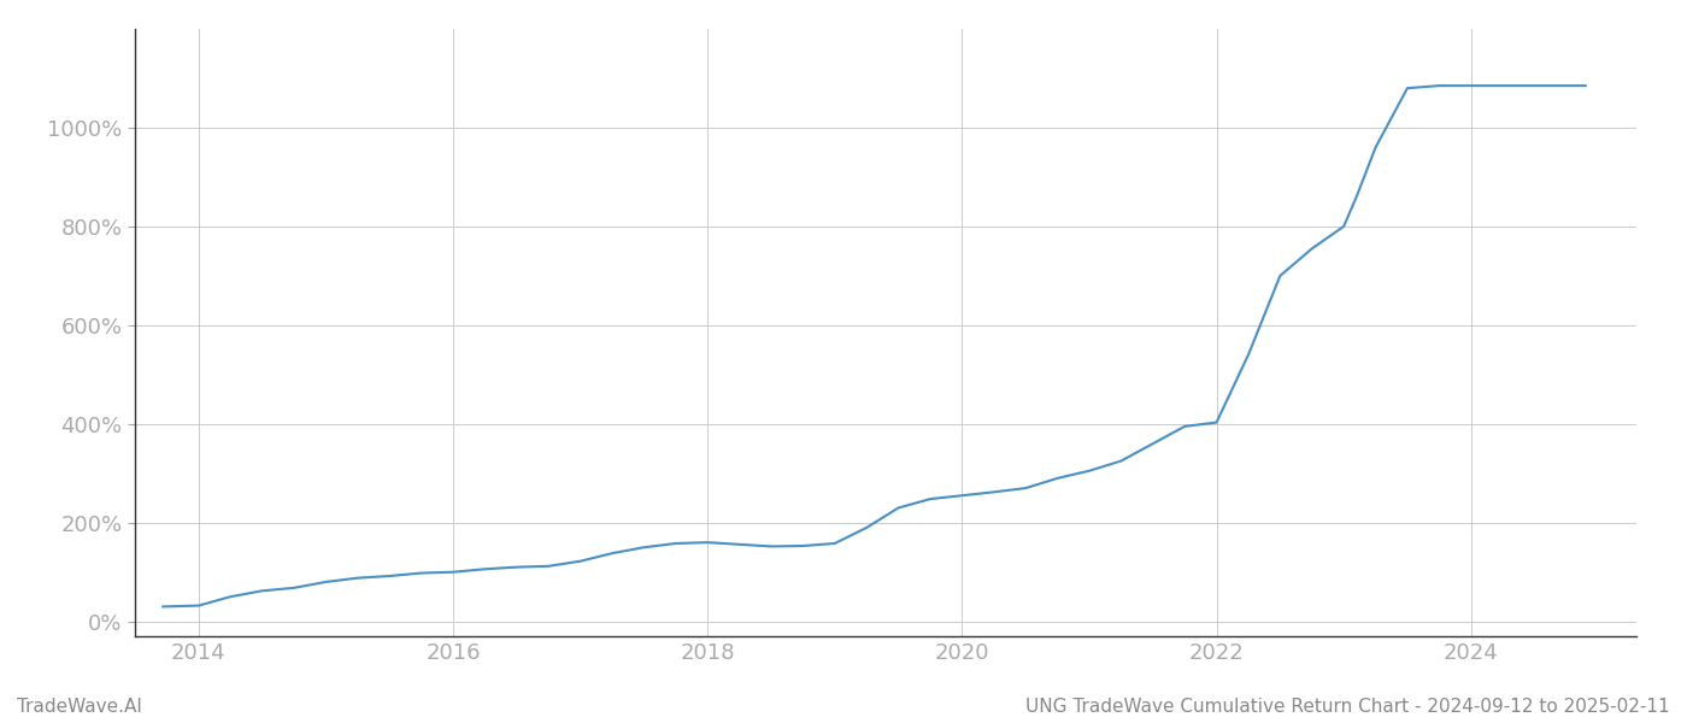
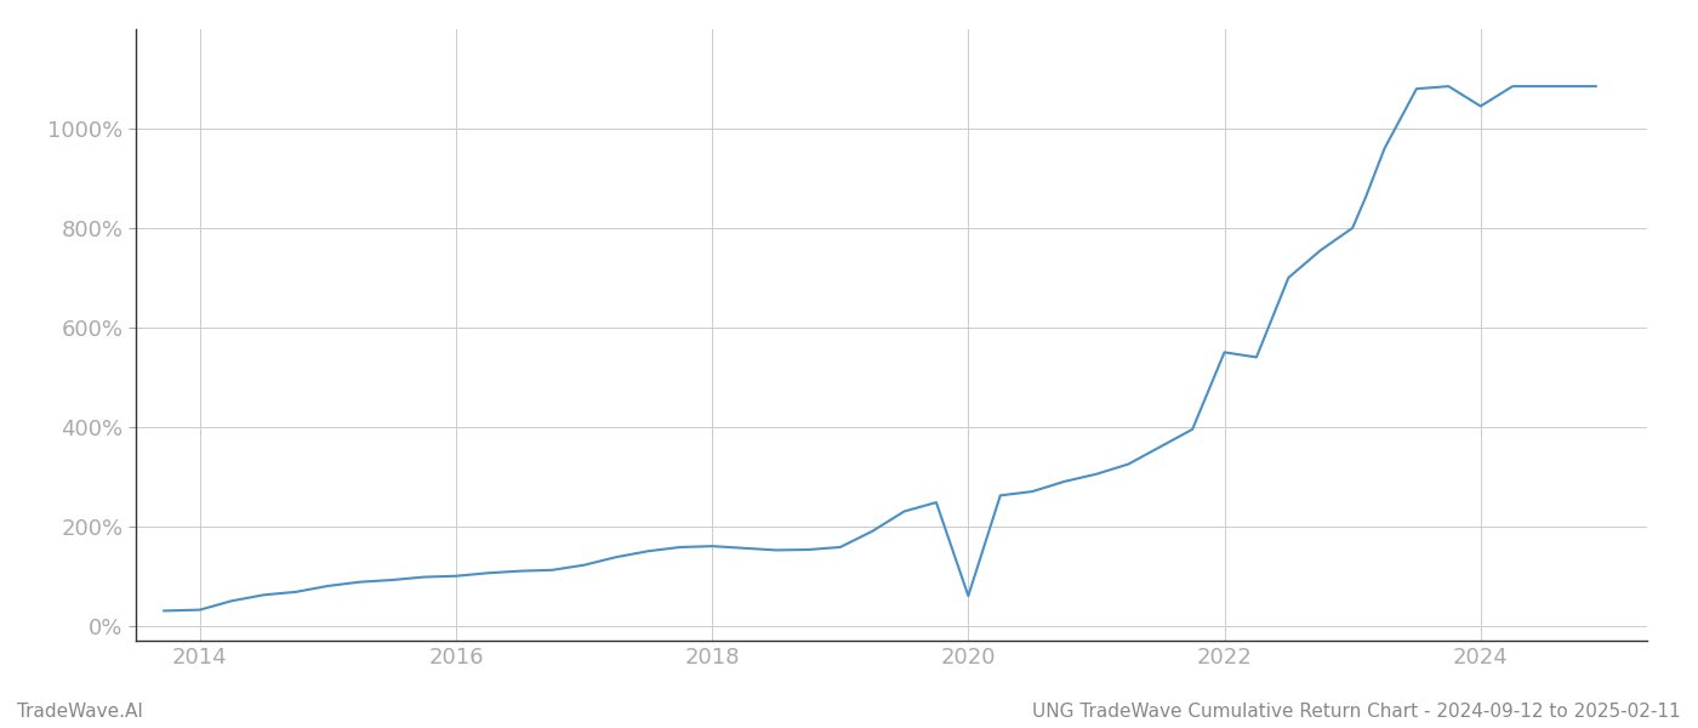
2020: 255% -> 60%
2022: 403% -> 550%
2024: 1085% -> 1045%
